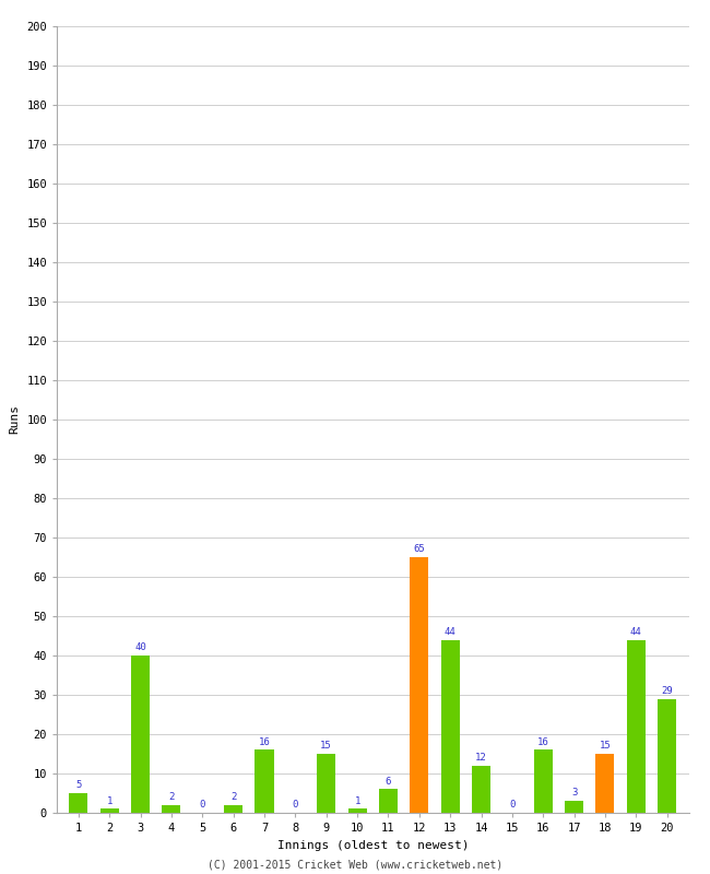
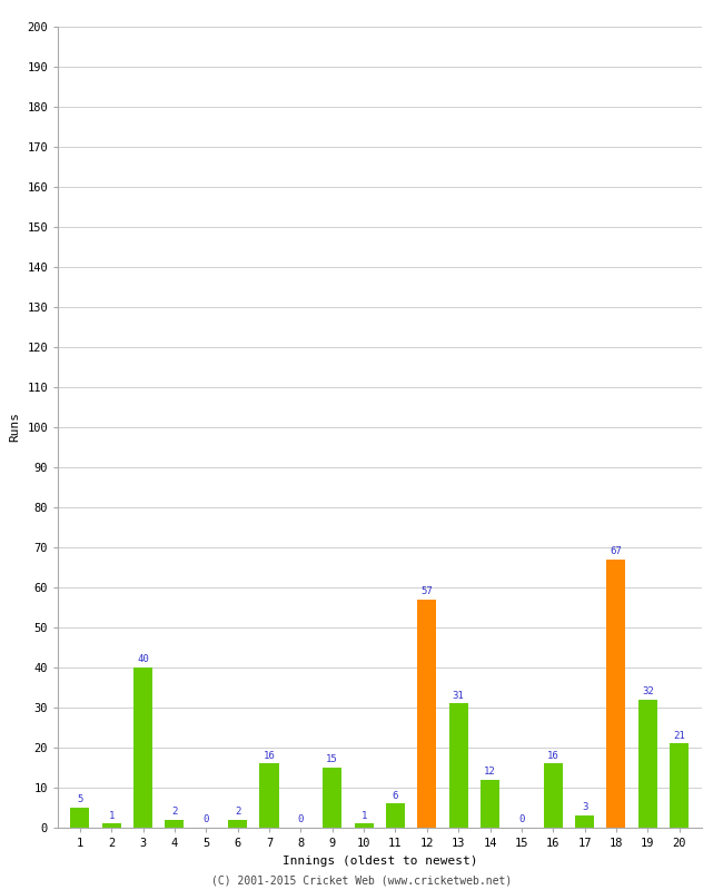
12: 65 -> 57
13: 44 -> 31
18: 15 -> 67
19: 44 -> 32
20: 29 -> 21
